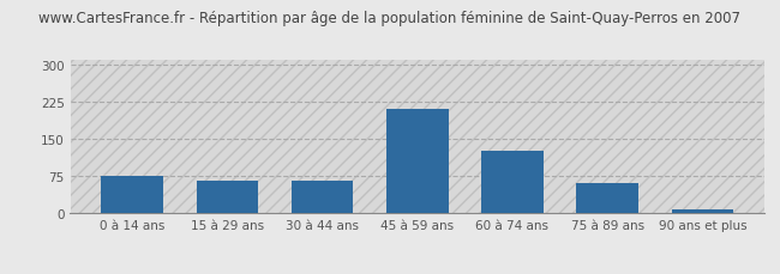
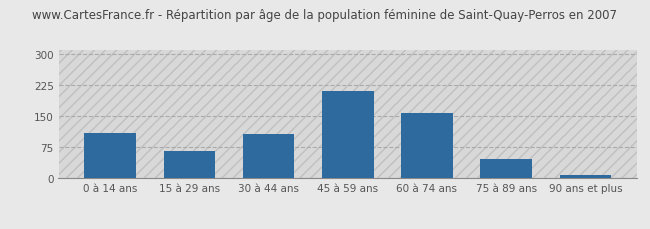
0 à 14 ans: 75 -> 110
30 à 44 ans: 65 -> 108
60 à 74 ans: 125 -> 158
75 à 89 ans: 60 -> 47
